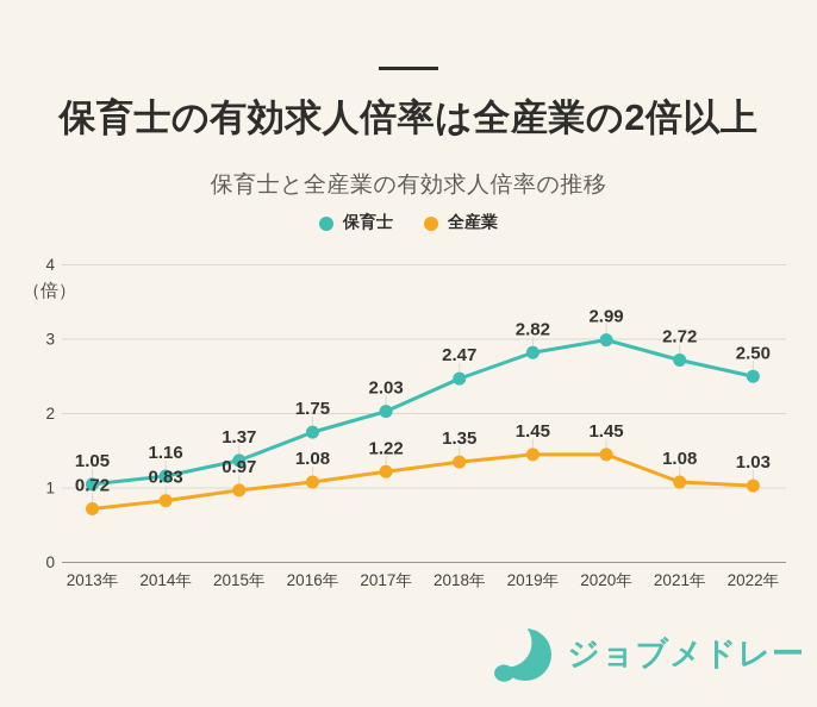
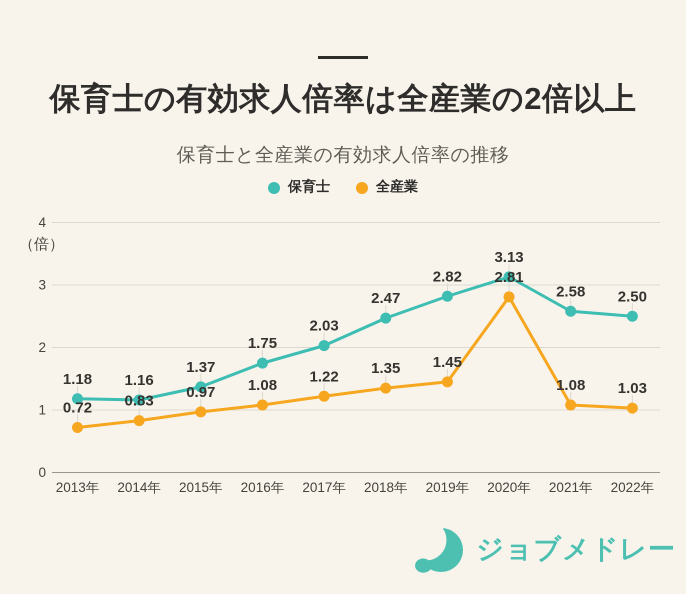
保育士/2013年: 1.05 -> 1.18
保育士/2020年: 2.99 -> 3.13
全産業/2020年: 1.45 -> 2.81
保育士/2021年: 2.72 -> 2.58
